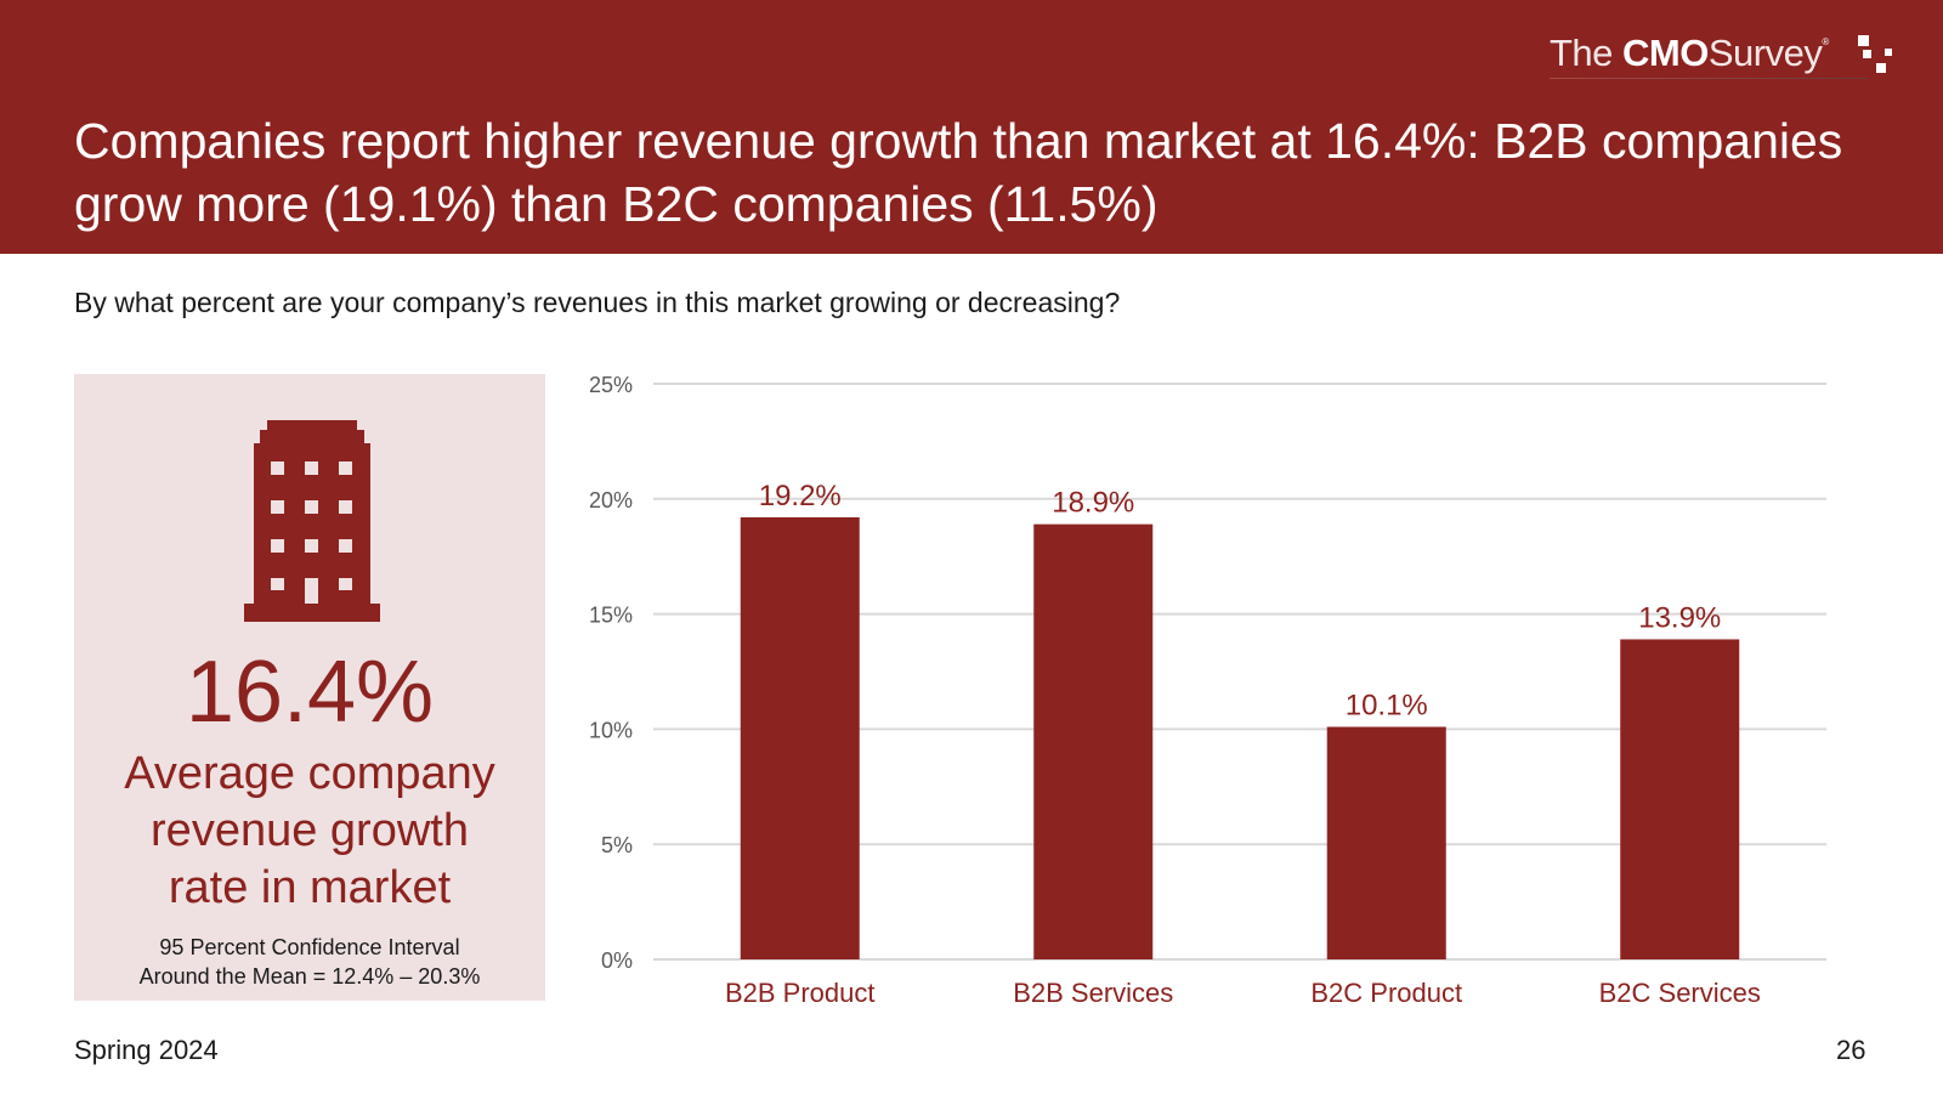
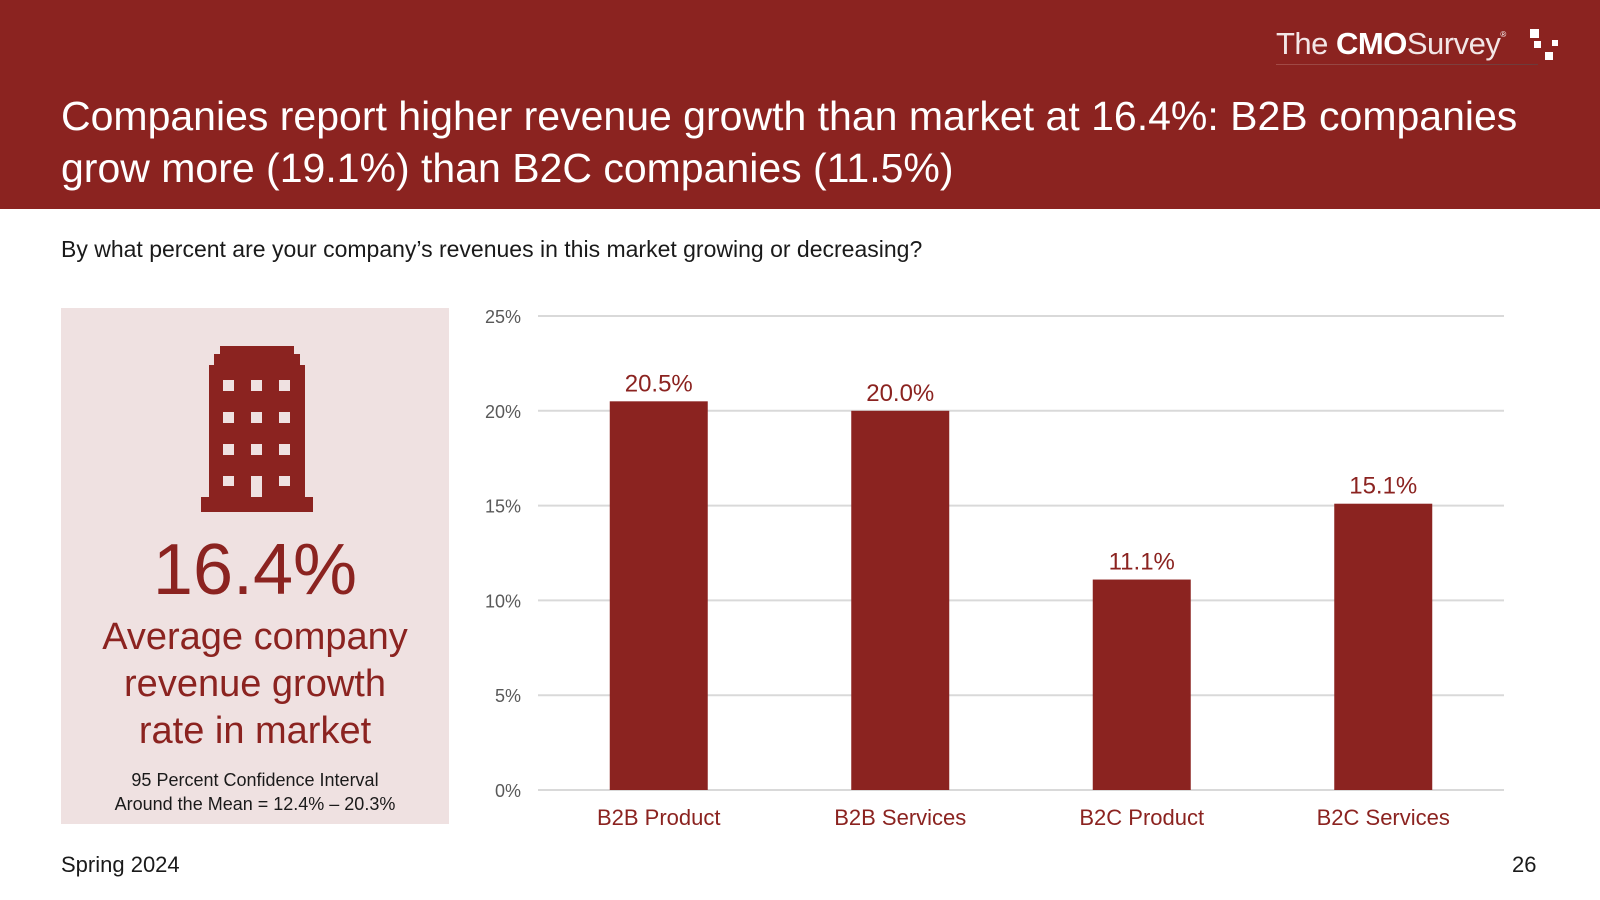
B2B Product: 19.2% -> 20.5%
B2B Services: 18.9% -> 20.0%
B2C Product: 10.1% -> 11.1%
B2C Services: 13.9% -> 15.1%
